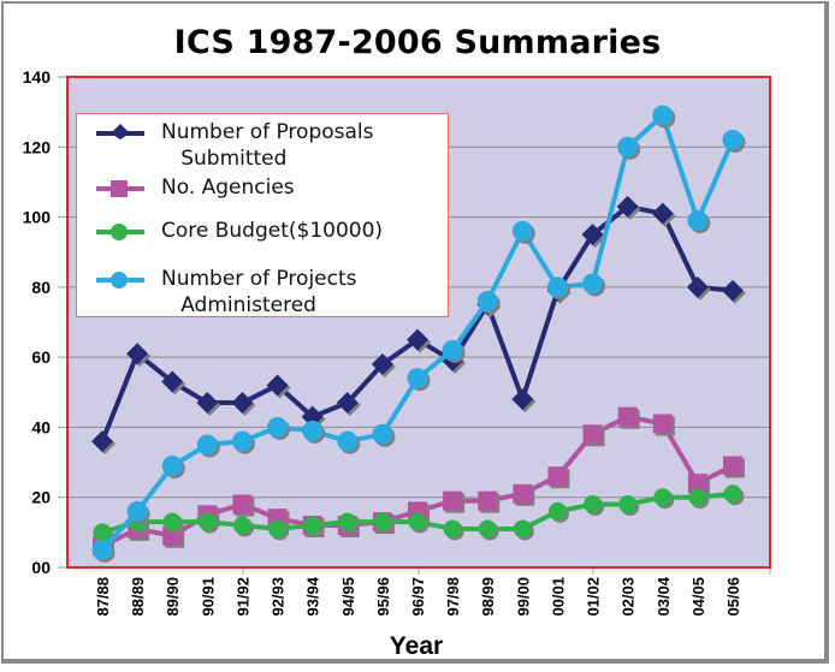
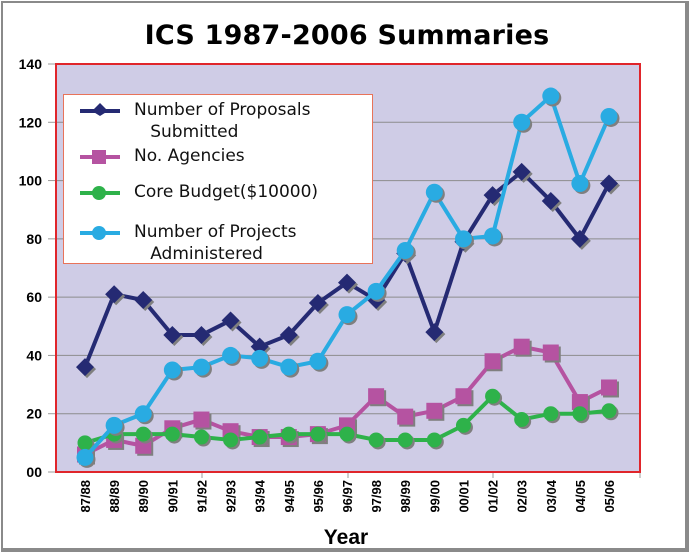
Number of Proposals Submitted/89/90: 53 -> 59
Number of Projects Administered/89/90: 29 -> 20
No. Agencies/97/98: 19 -> 26
Core Budget($10000)/01/02: 18 -> 26
Number of Proposals Submitted/03/04: 101 -> 93
Number of Proposals Submitted/05/06: 79 -> 99
